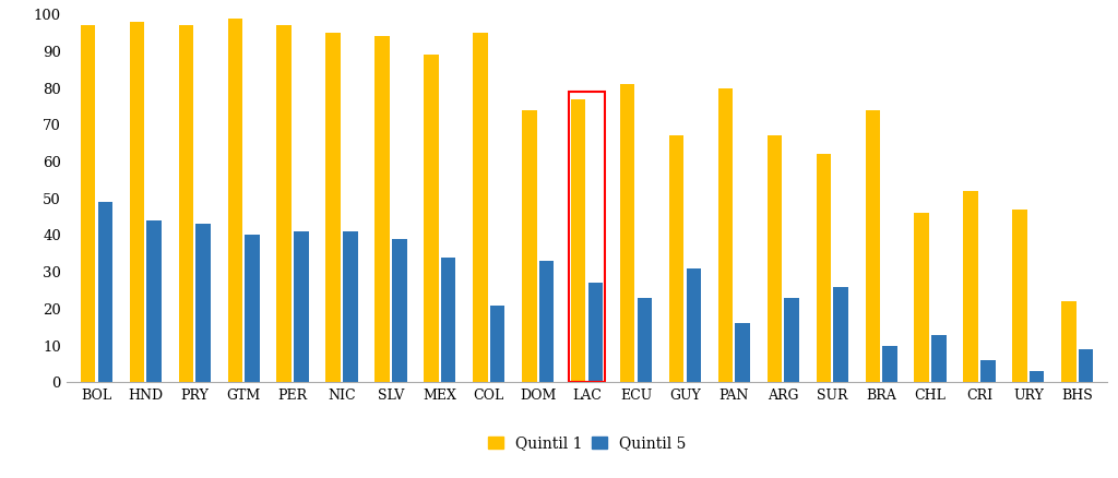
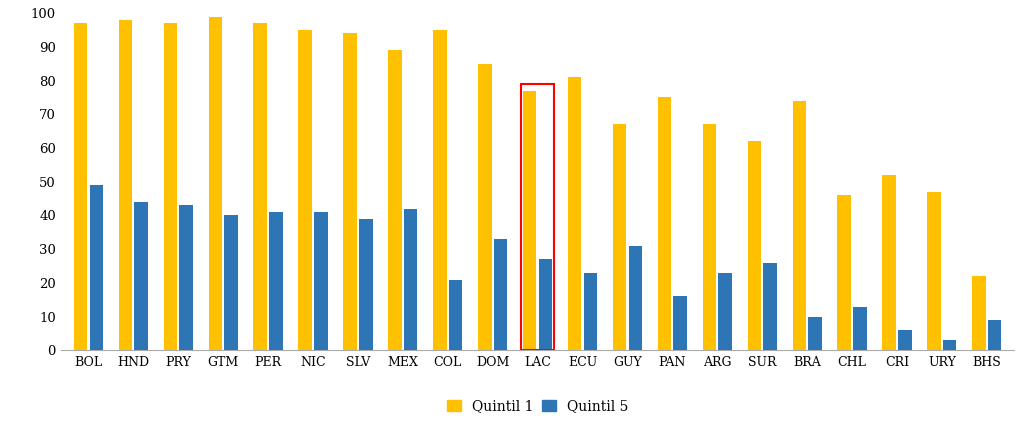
Quintil 5/MEX: 34 -> 42
Quintil 1/DOM: 74 -> 85
Quintil 1/PAN: 80 -> 75
